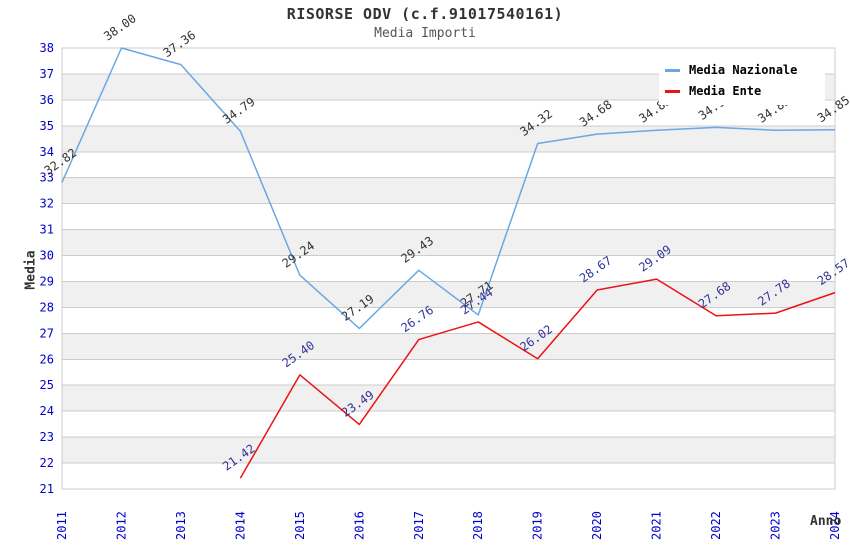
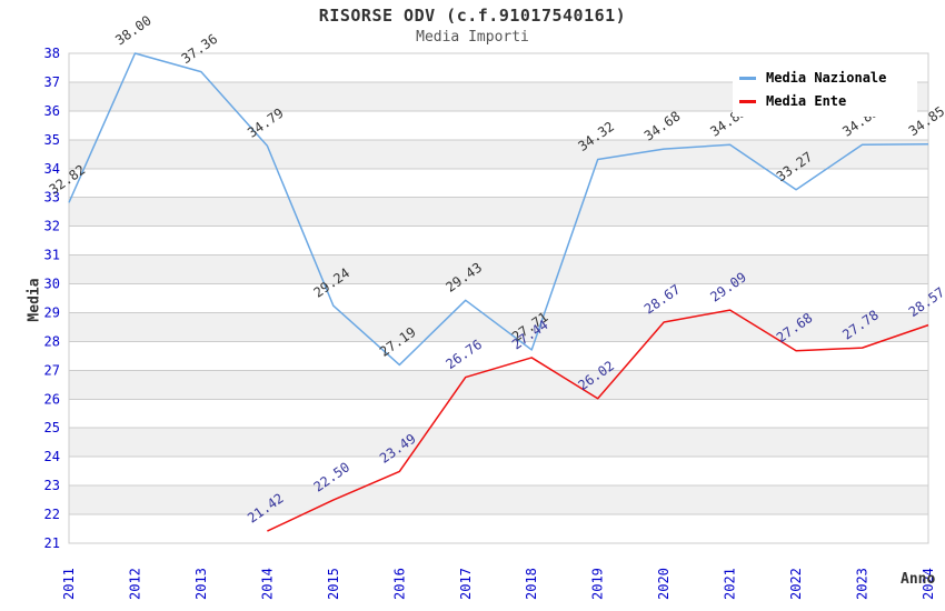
Media Ente/2015: 25.40 -> 22.50
Media Nazionale/2022: 34.94 -> 33.27
